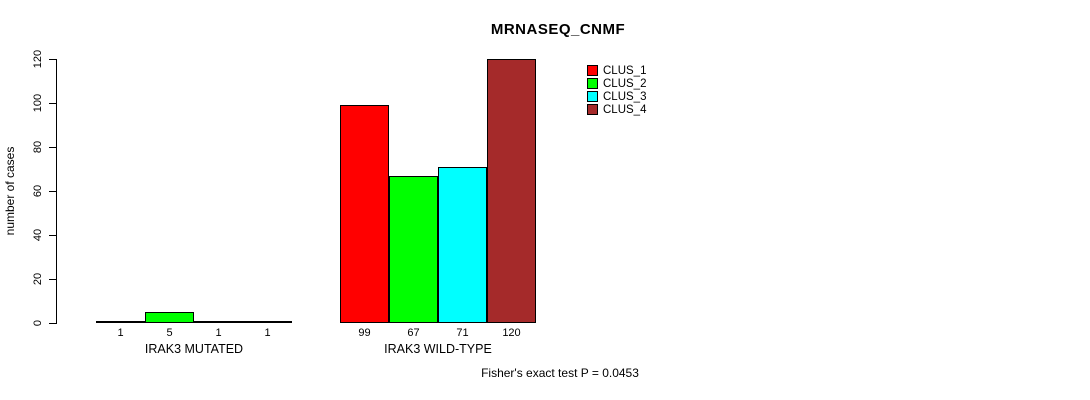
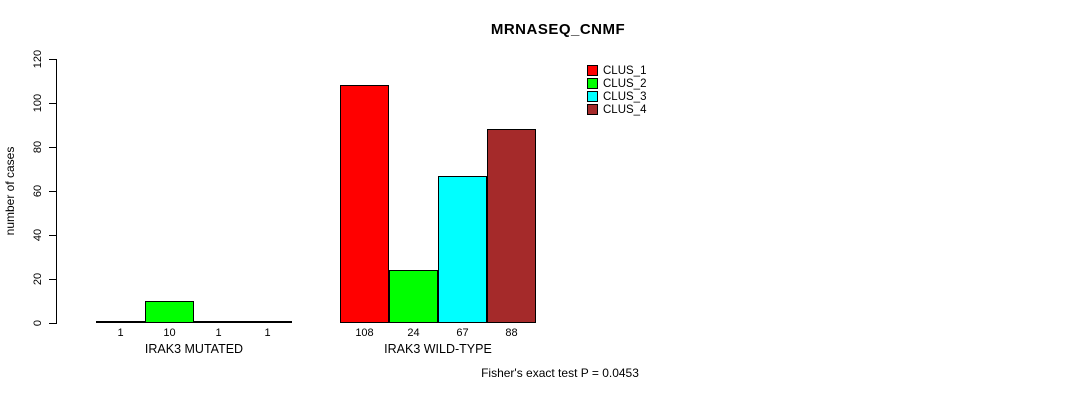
CLUS_2/IRAK3 MUTATED: 5 -> 10
CLUS_1/IRAK3 WILD-TYPE: 99 -> 108
CLUS_2/IRAK3 WILD-TYPE: 67 -> 24
CLUS_3/IRAK3 WILD-TYPE: 71 -> 67
CLUS_4/IRAK3 WILD-TYPE: 120 -> 88
